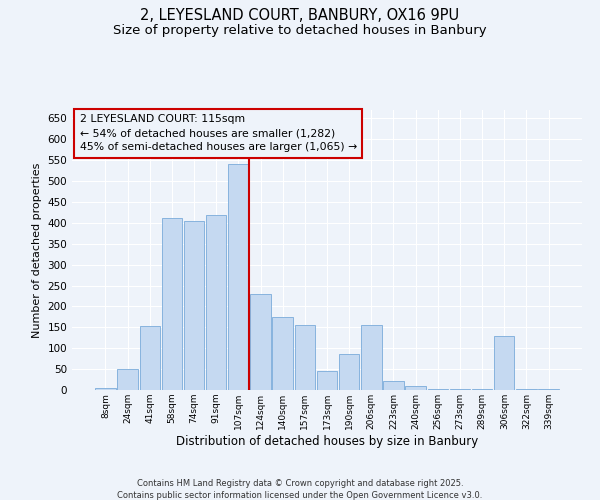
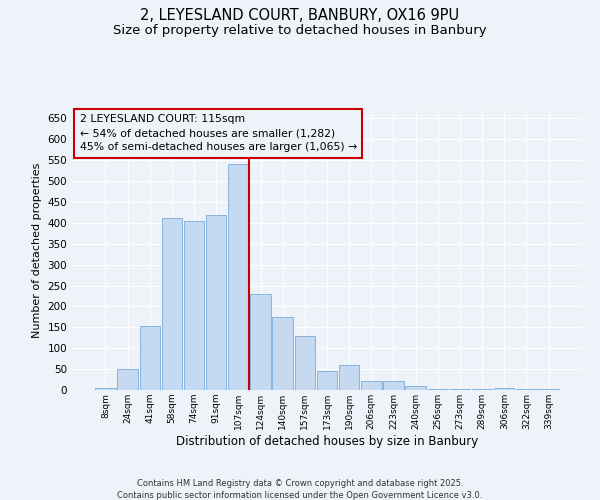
157sqm: 155 -> 130
190sqm: 85 -> 60
206sqm: 155 -> 22
306sqm: 130 -> 5
